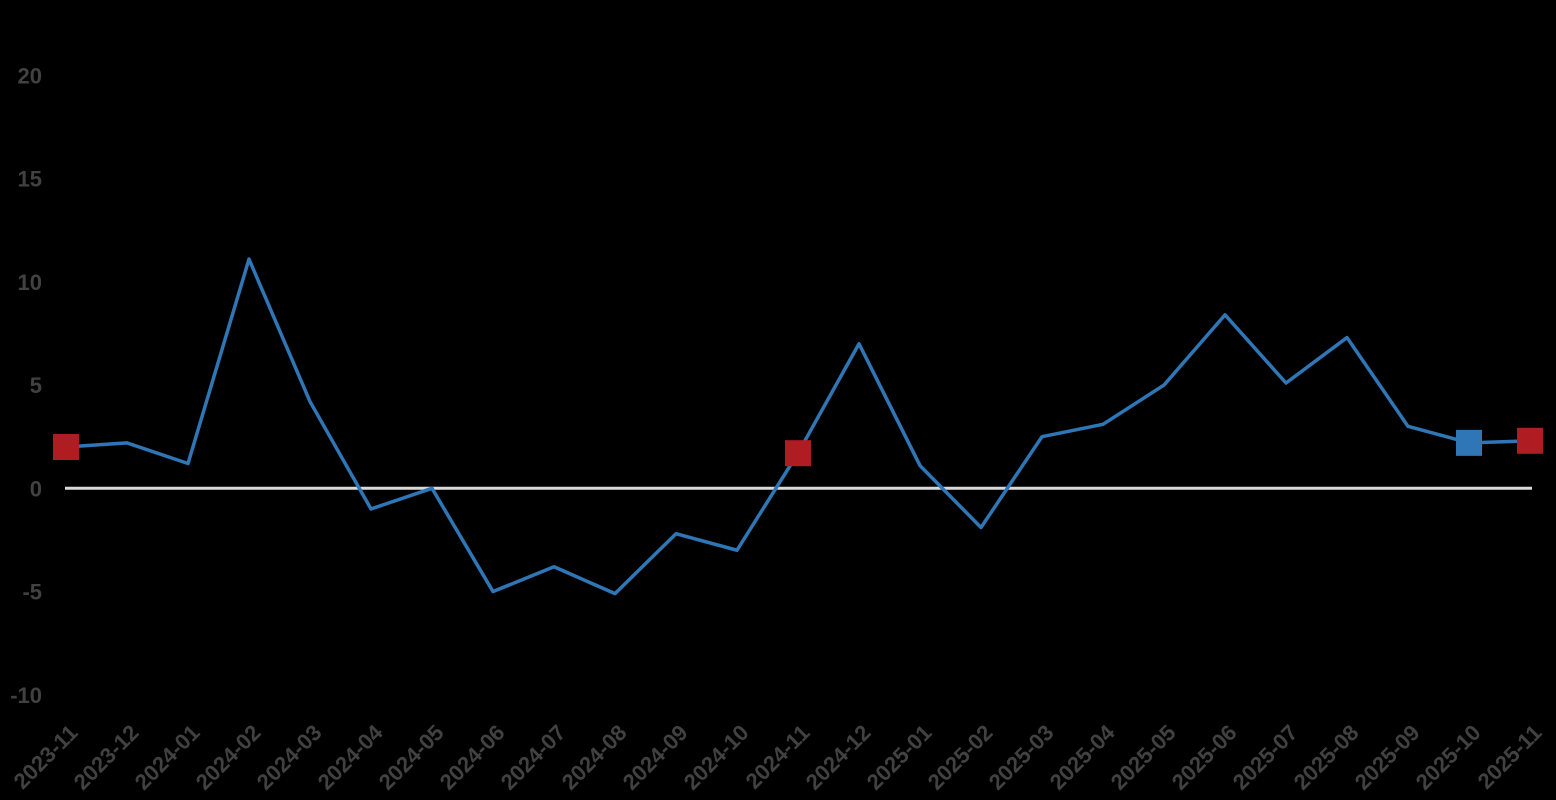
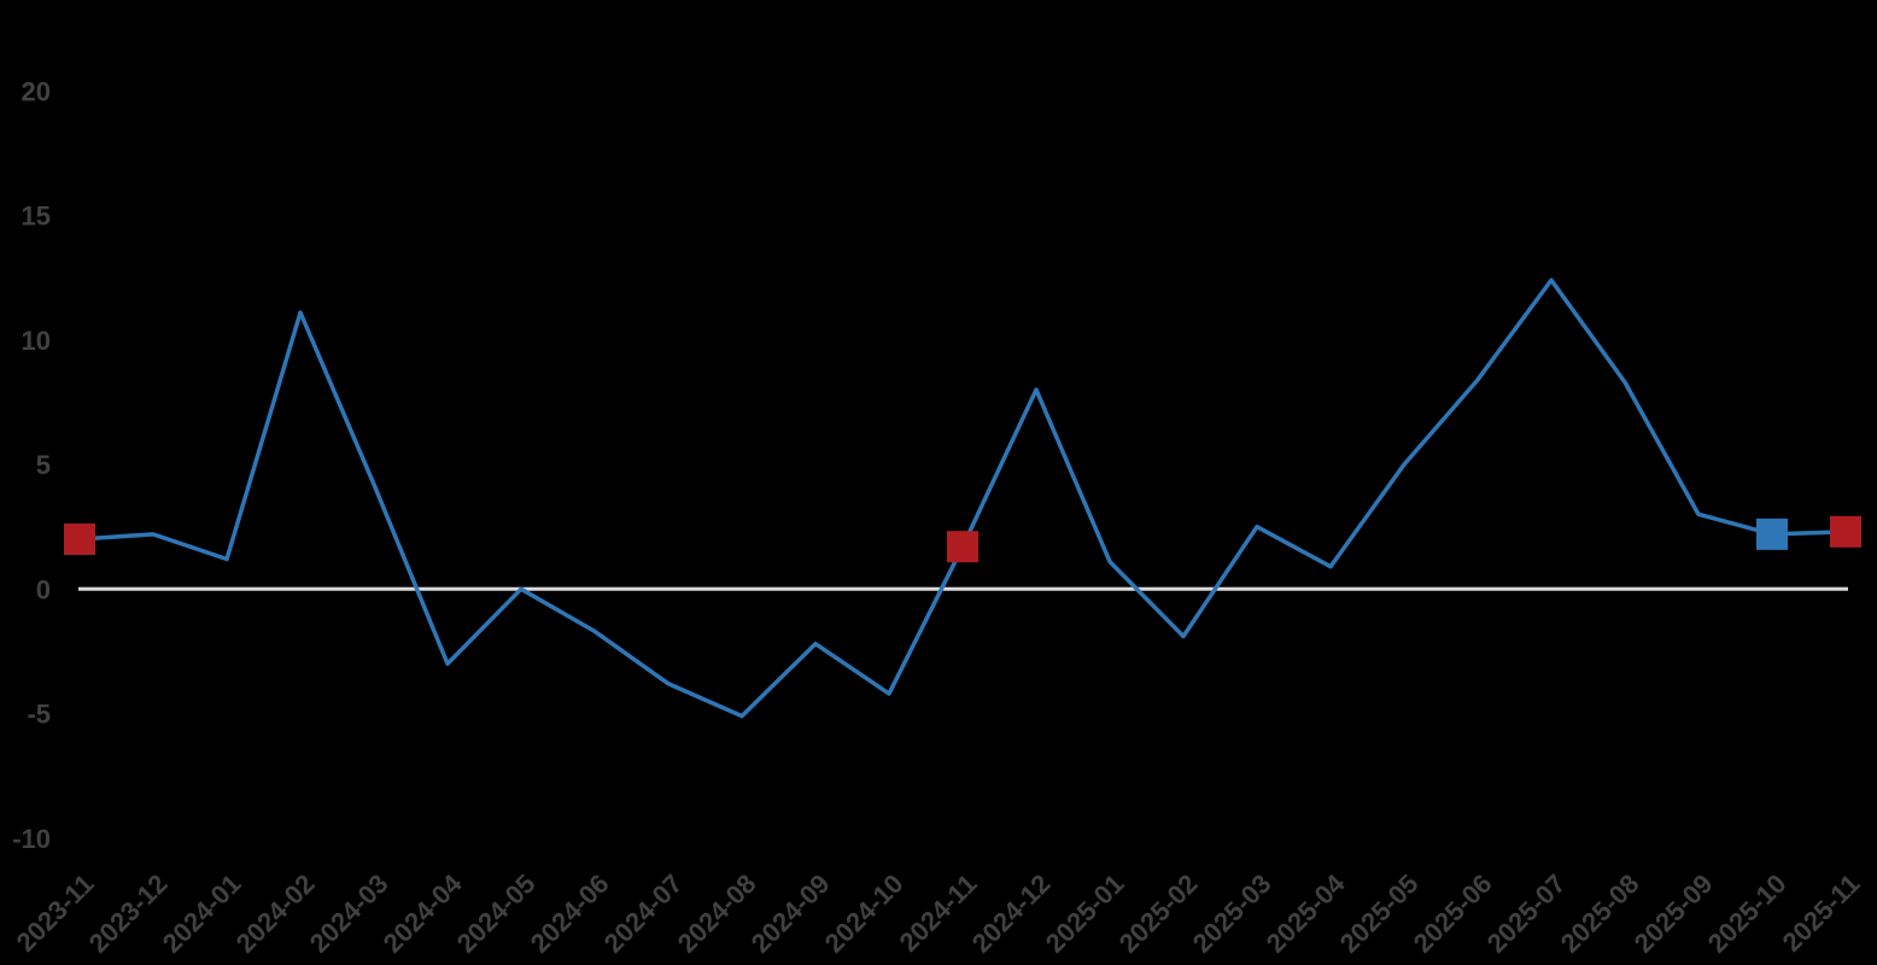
2024-04: -1.0 -> -3.0
2024-06: -5.0 -> -1.7
2024-10: -3.0 -> -4.2
2024-12: 7.0 -> 8.0
2025-04: 3.1 -> 0.9
2025-07: 5.1 -> 12.4
2025-08: 7.3 -> 8.3
